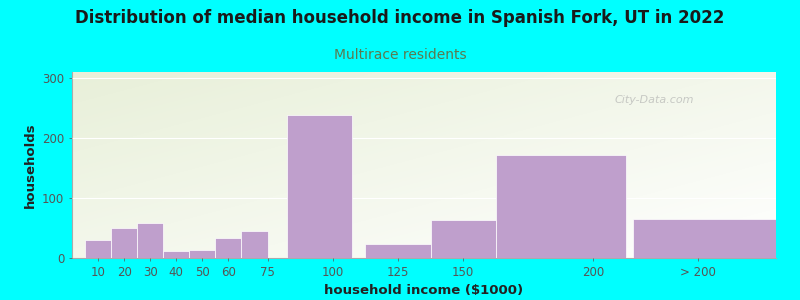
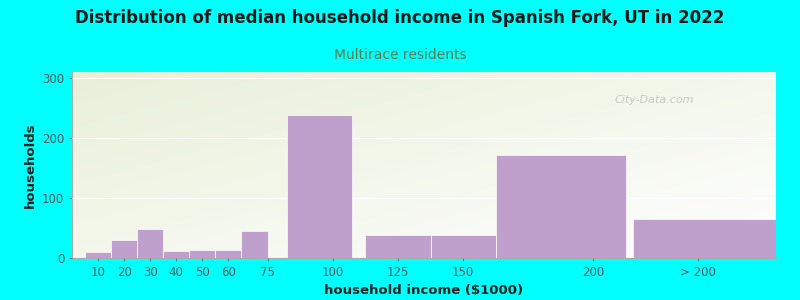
10: 30 -> 10
20: 50 -> 30
30: 58 -> 48
60: 34 -> 14
125: 24 -> 38
150: 64 -> 38
